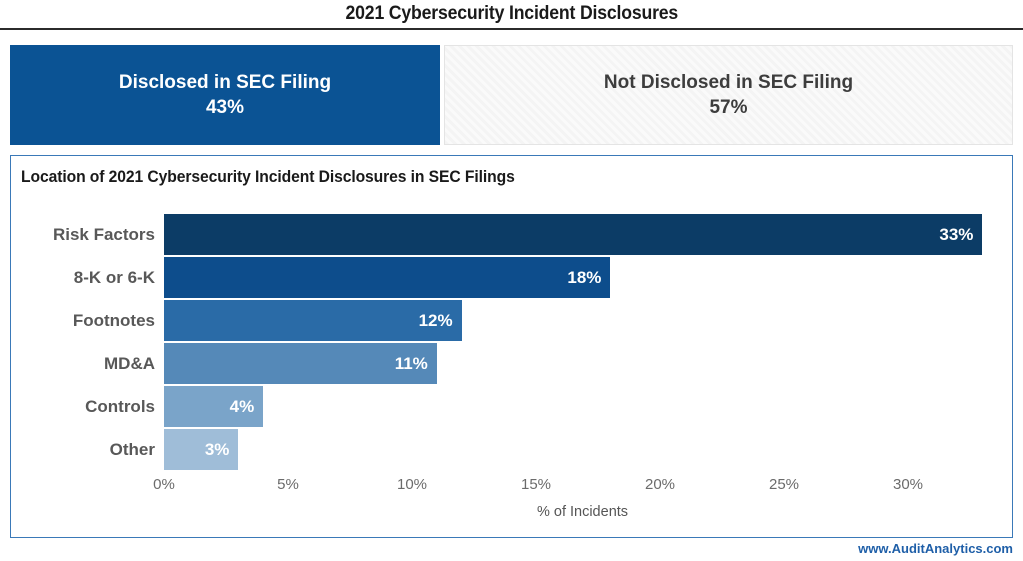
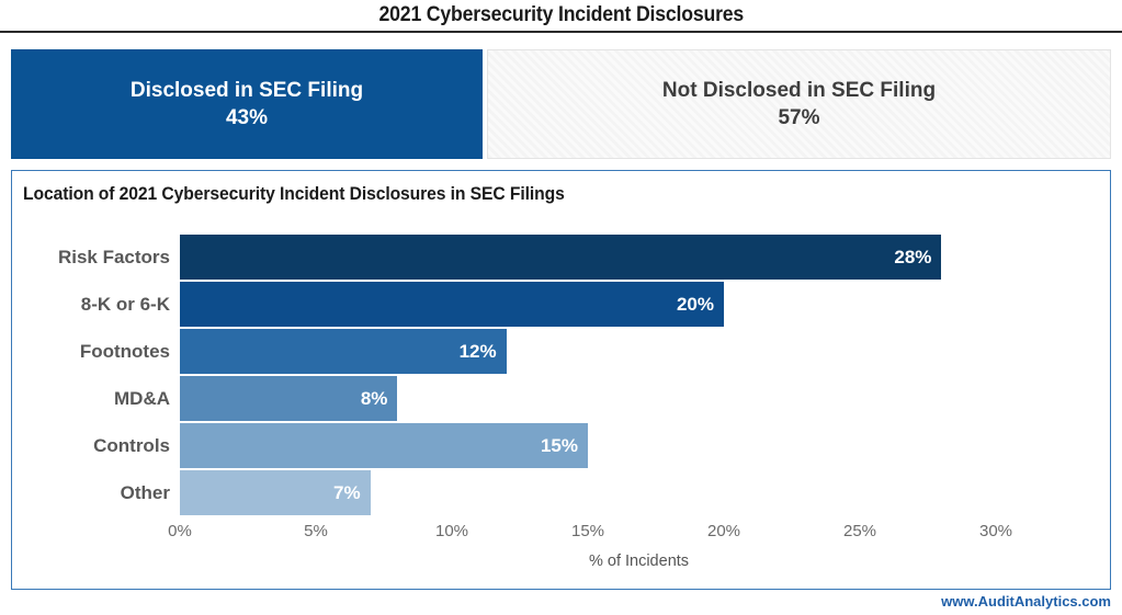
Risk Factors: 33% -> 28%
8-K or 6-K: 18% -> 20%
MD&A: 11% -> 8%
Controls: 4% -> 15%
Other: 3% -> 7%
